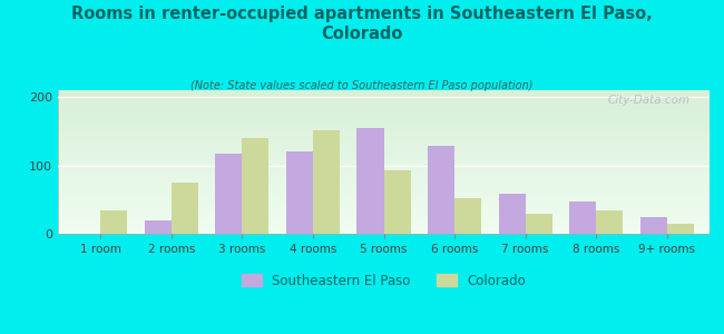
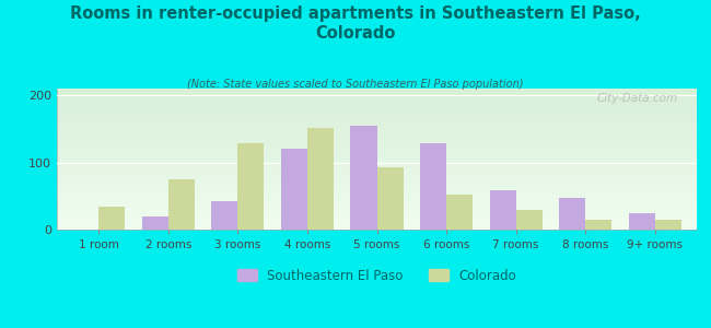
Southeastern El Paso/3 rooms: 118 -> 42
Colorado/3 rooms: 140 -> 128
Colorado/8 rooms: 34 -> 15
